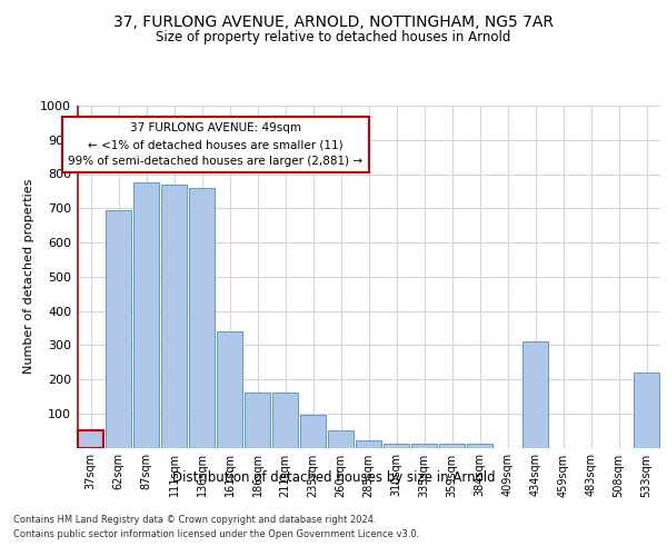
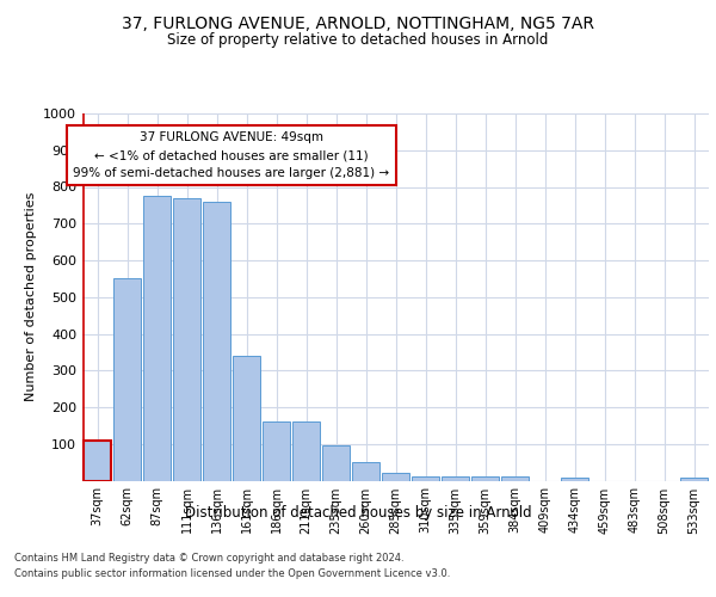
37sqm: 50 -> 110
62sqm: 695 -> 550
434sqm: 310 -> 8
533sqm: 220 -> 8
